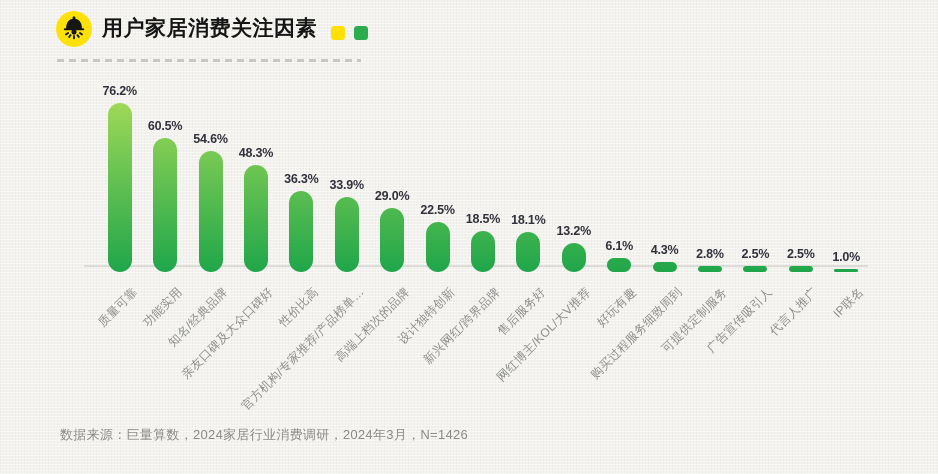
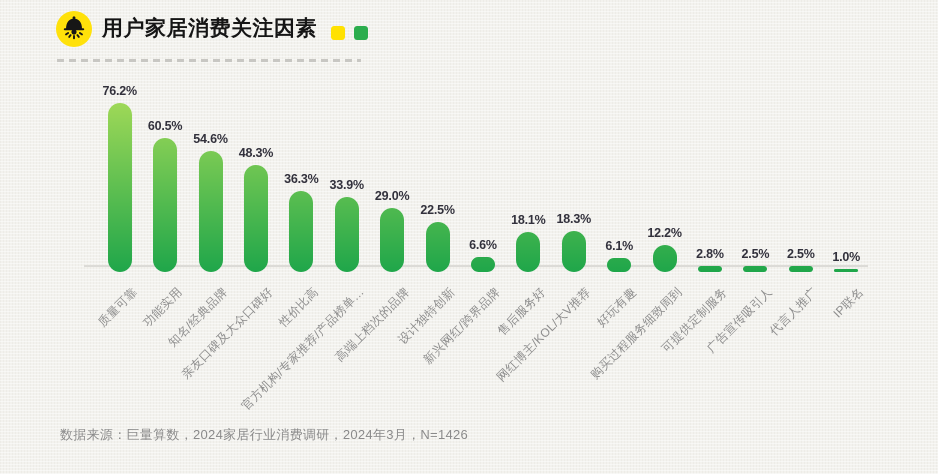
新兴网红/跨界品牌: 18.5% -> 6.6%
网红博主/KOL/大V推荐: 13.2% -> 18.3%
购买过程服务细致周到: 4.3% -> 12.2%
